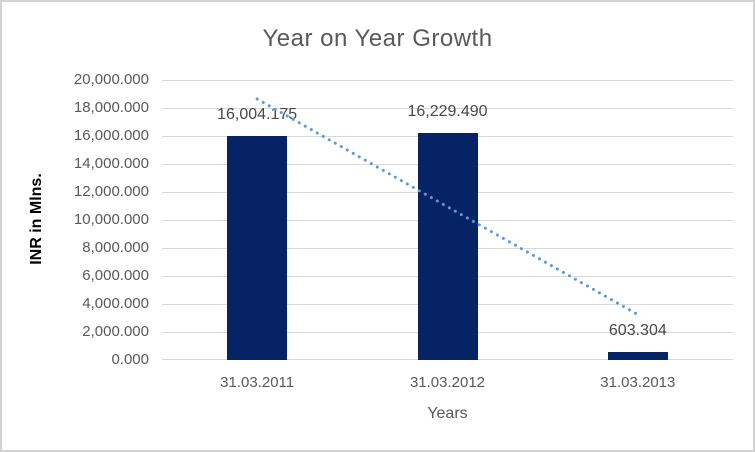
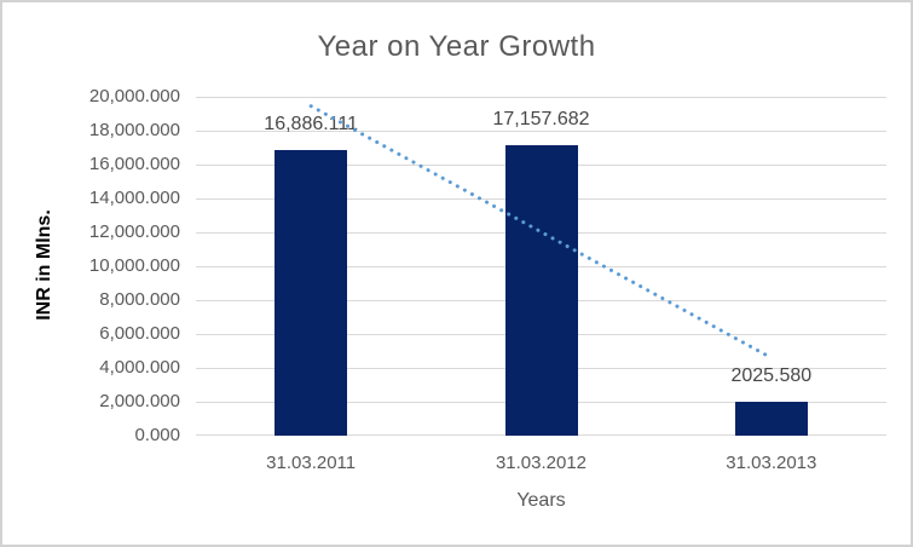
31.03.2011: 16,004.175 -> 16,886.111
31.03.2012: 16,229.490 -> 17,157.682
31.03.2013: 603.304 -> 2025.580
